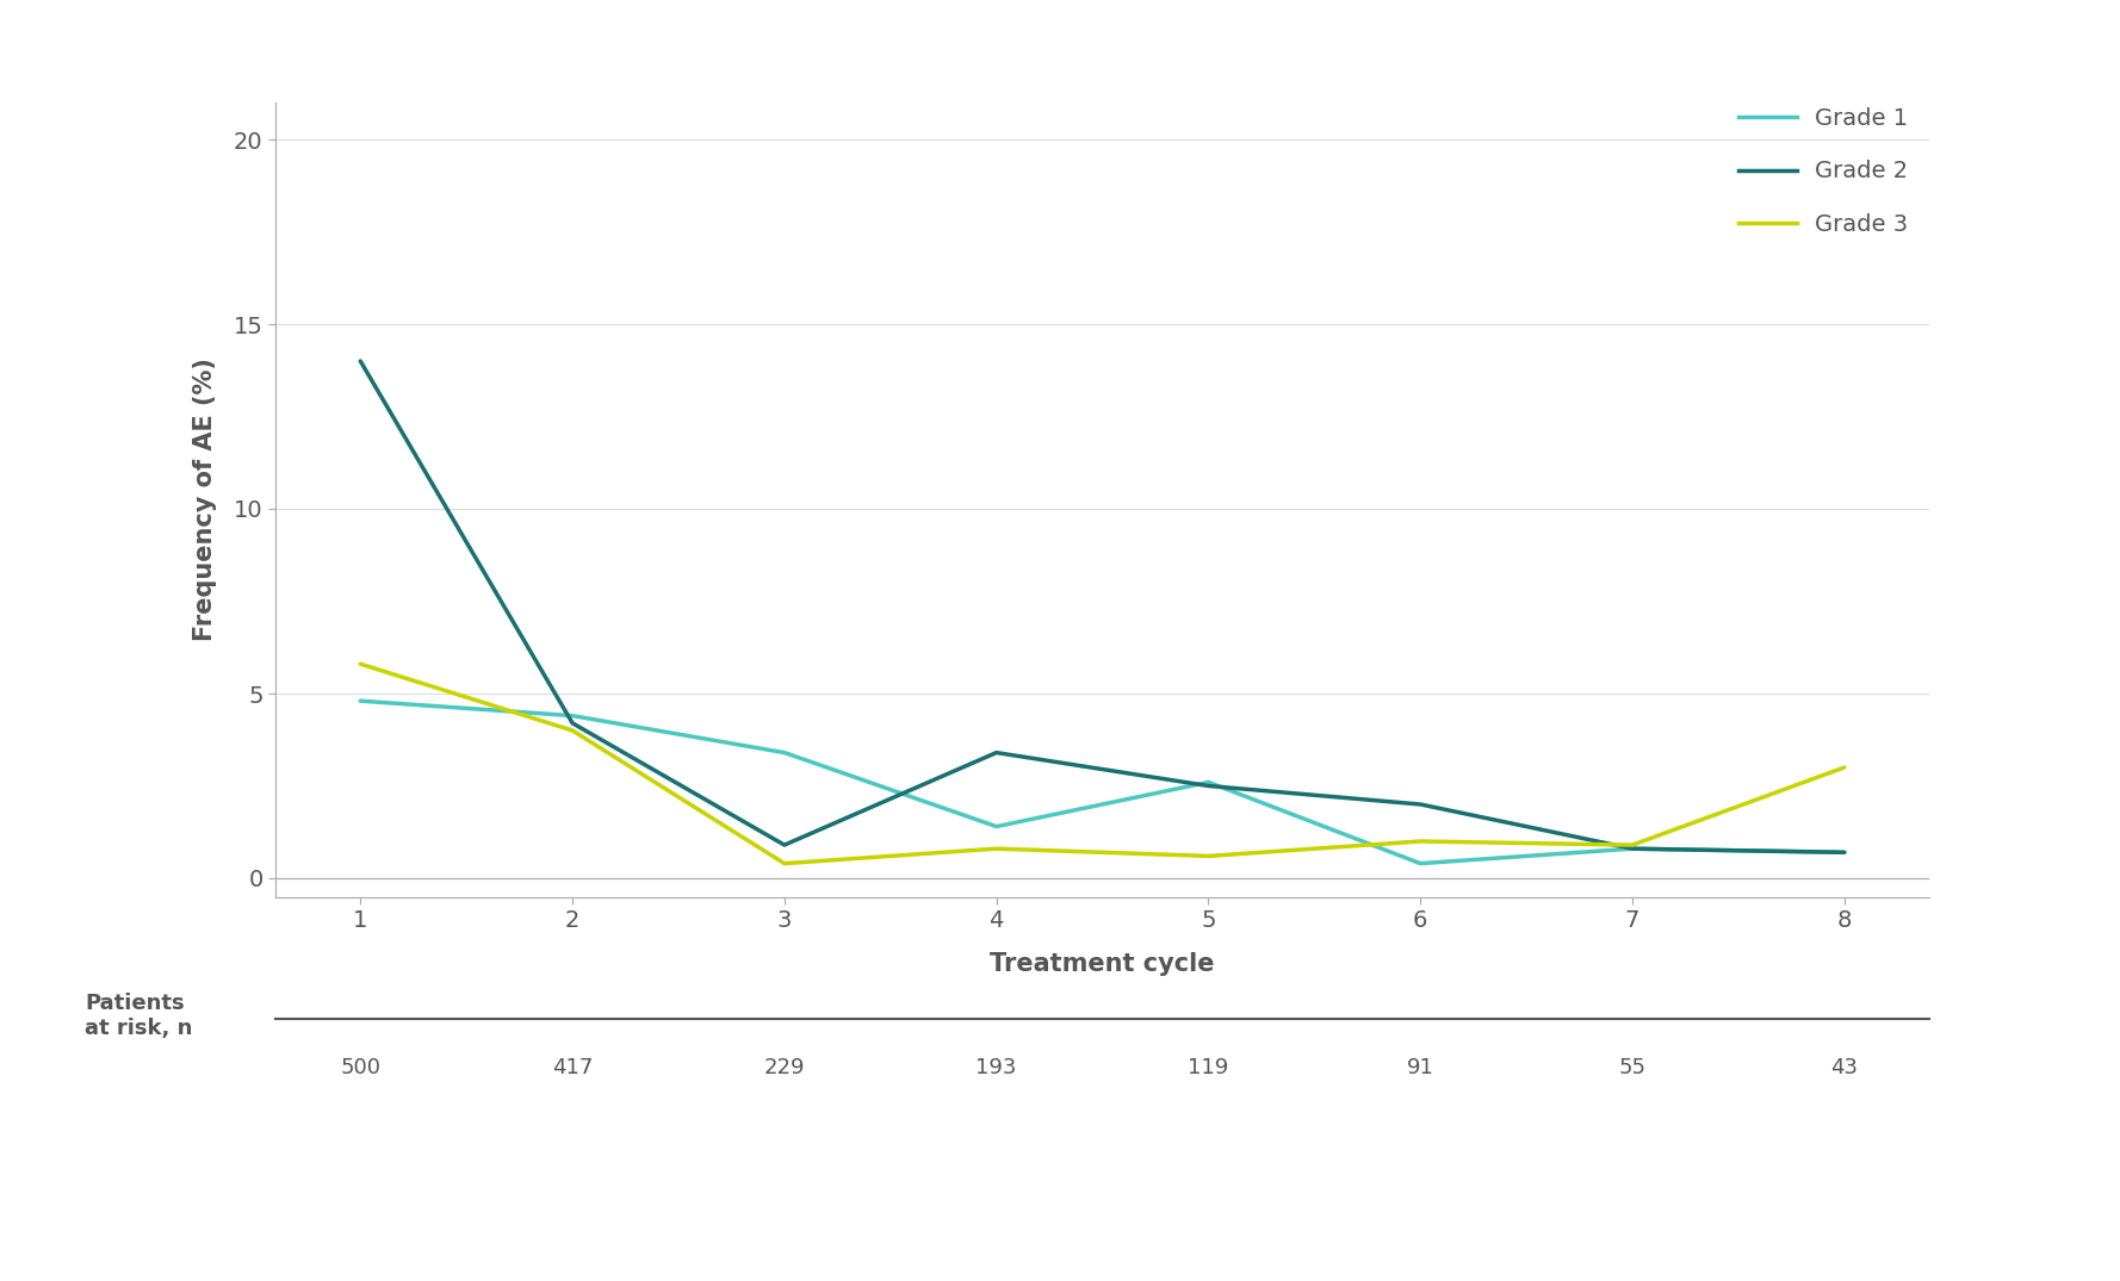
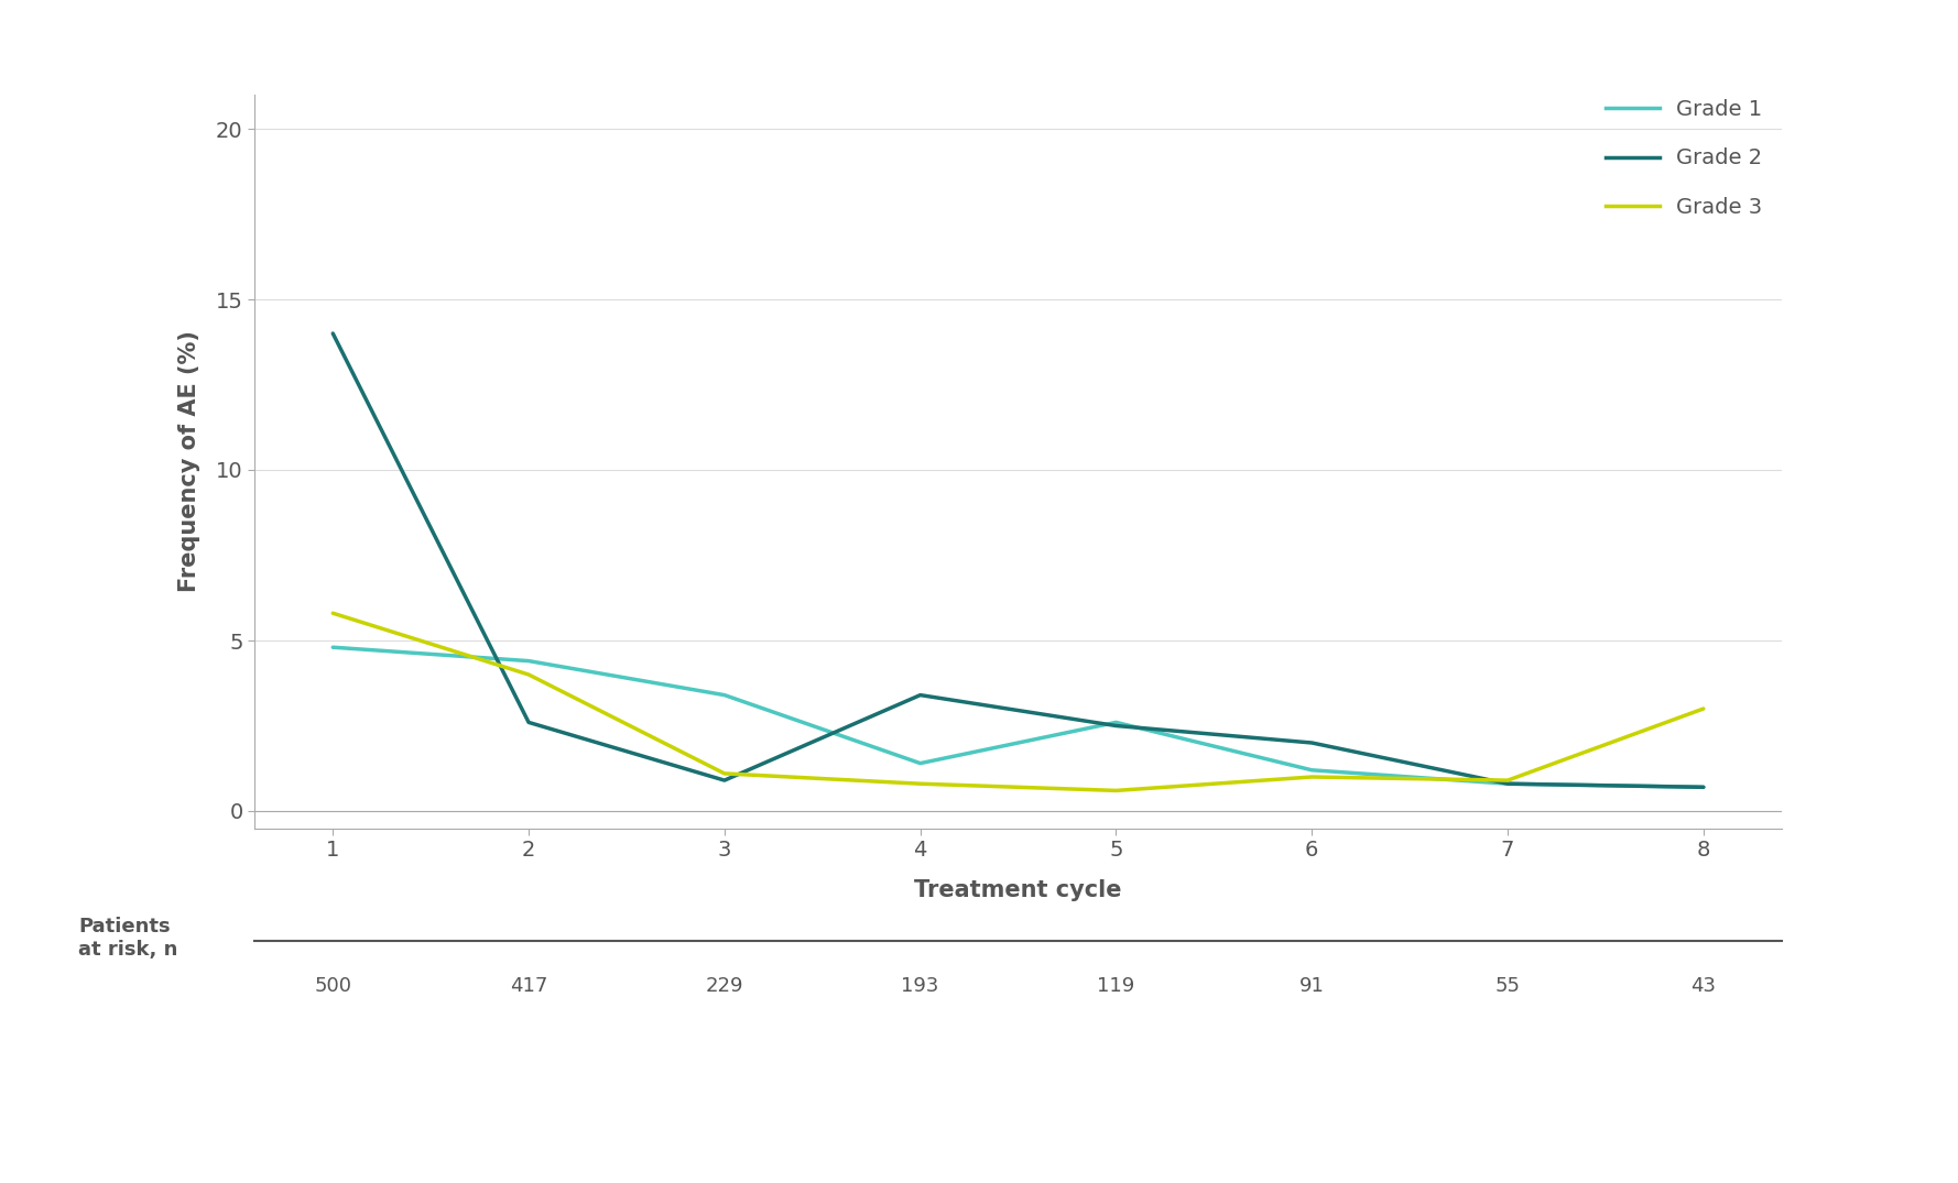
Grade 2/2: 4.2 -> 2.6
Grade 3/3: 0.4 -> 1.1
Grade 1/6: 0.4 -> 1.2
